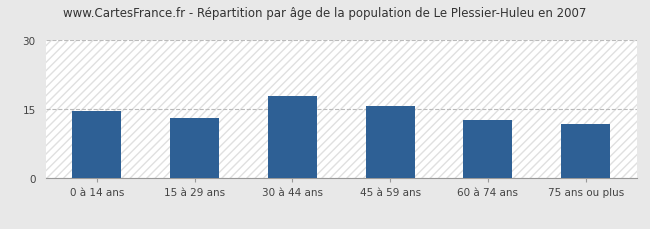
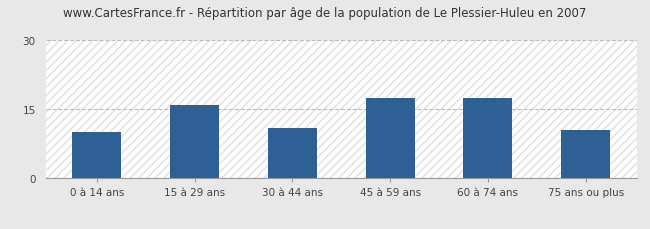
0 à 14 ans: 14.7 -> 10.0
15 à 29 ans: 13.1 -> 16.0
30 à 44 ans: 18.0 -> 11.0
45 à 59 ans: 15.7 -> 17.5
60 à 74 ans: 12.7 -> 17.5
75 ans ou plus: 11.8 -> 10.5
